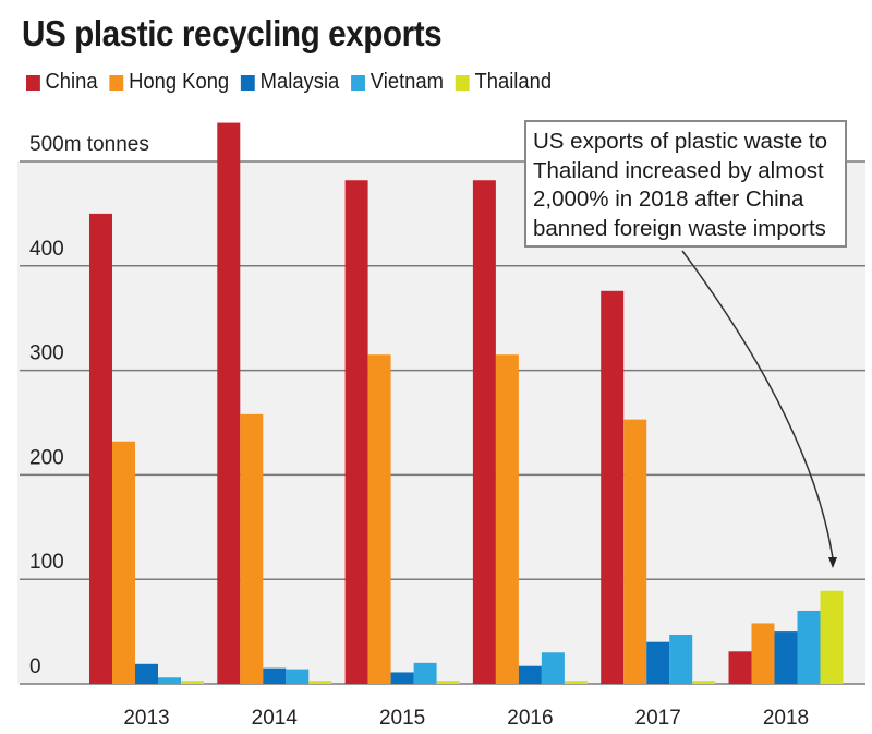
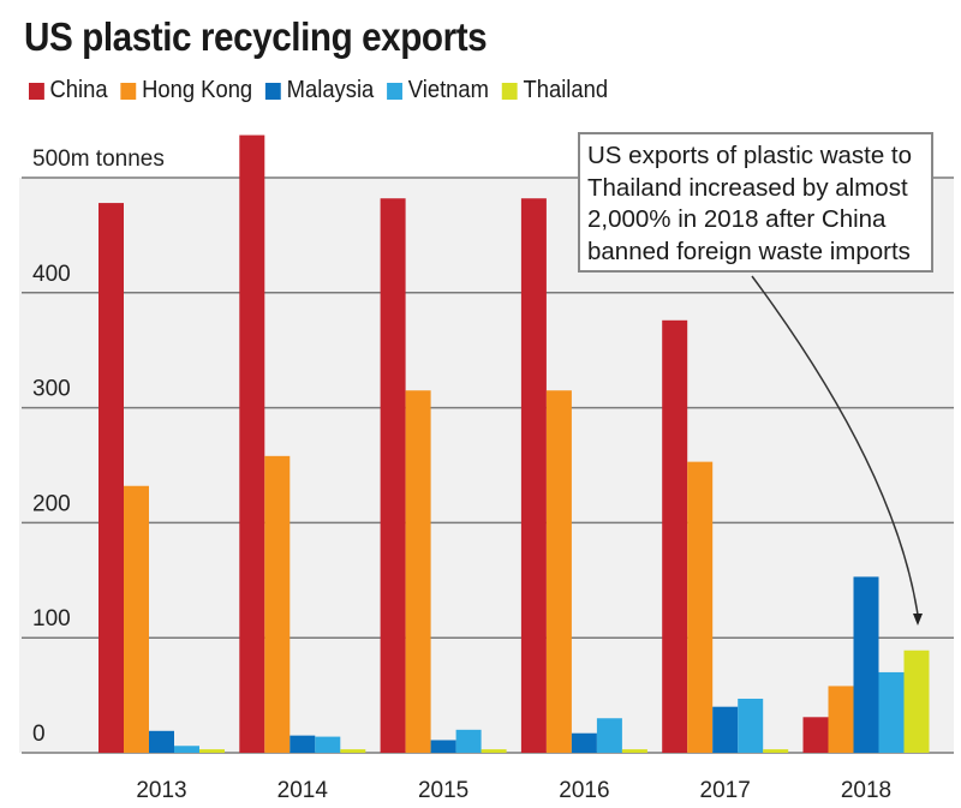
China/2013: 450 -> 480
Malaysia/2018: 50 -> 150
